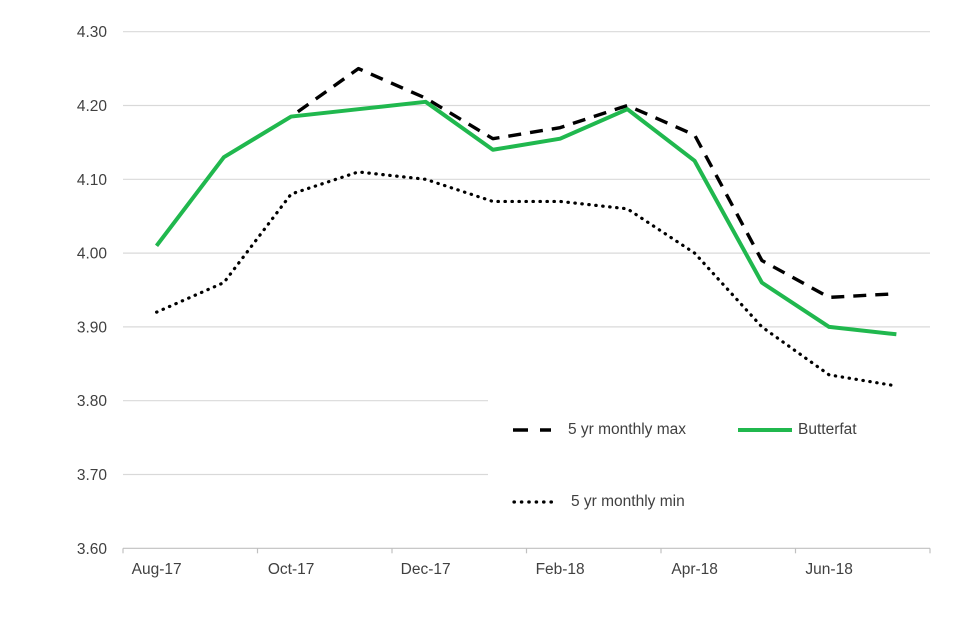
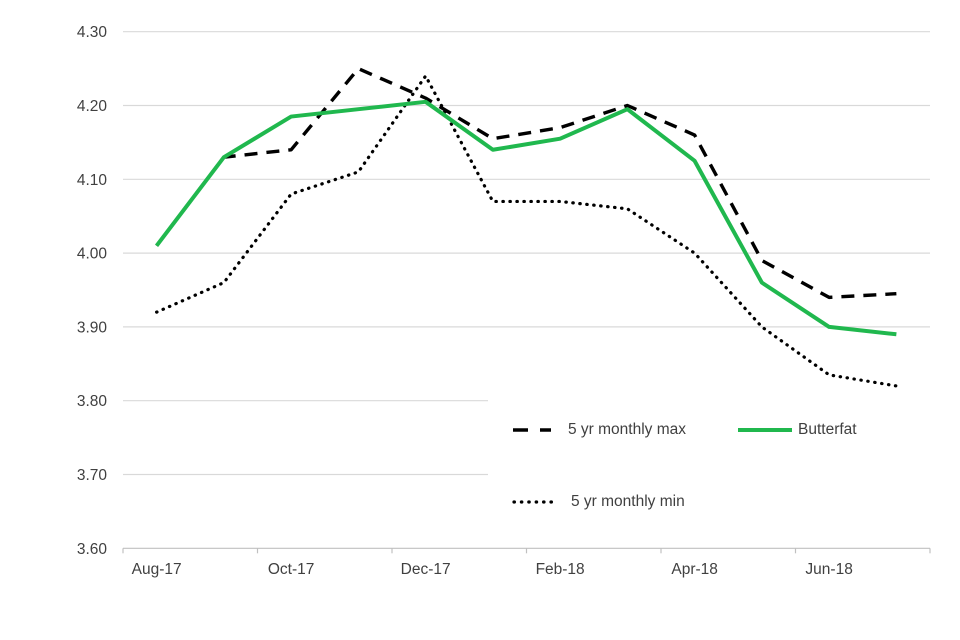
5 yr monthly max/Oct-17: 4.18 -> 4.14
5 yr monthly min/Dec-17: 4.10 -> 4.24
